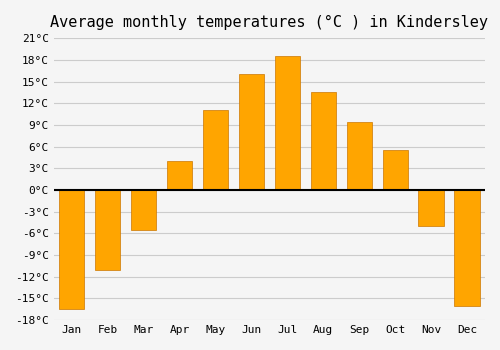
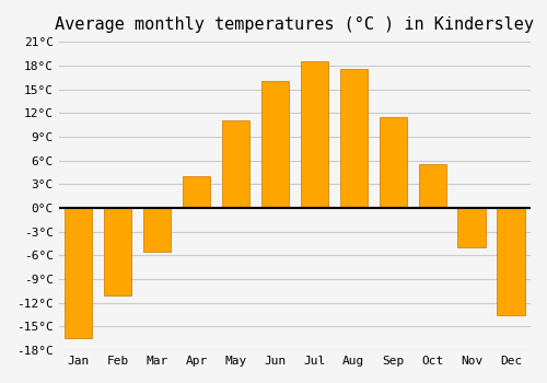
Aug: 13.6°C -> 17.5°C
Sep: 9.4°C -> 11.5°C
Dec: -16.0°C -> -13.5°C
